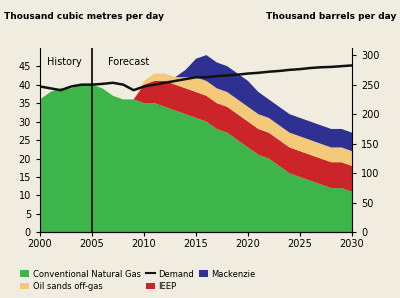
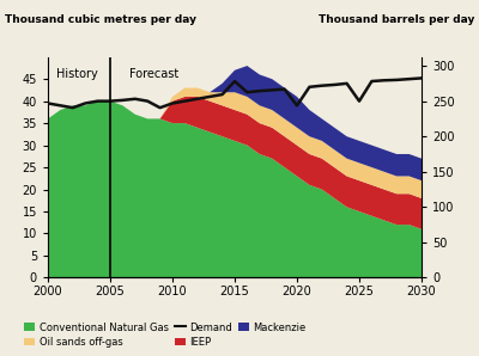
Demand/2015: 42.0 -> 44.5
Demand/2020: 43.0 -> 39.0
Demand/2025: 44.2 -> 40.0
